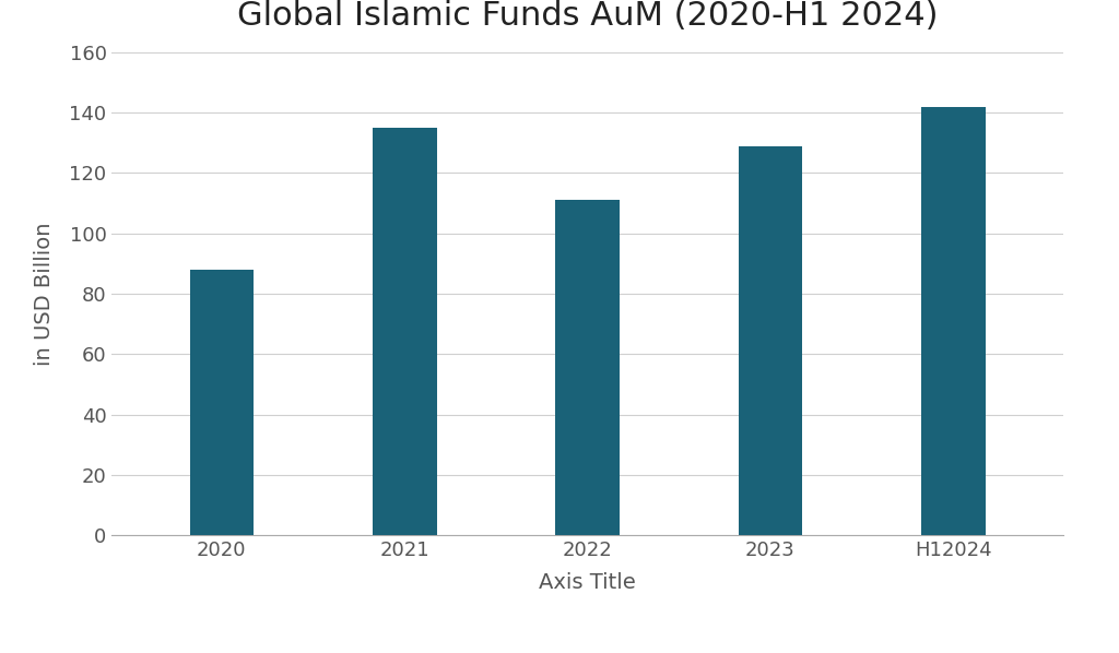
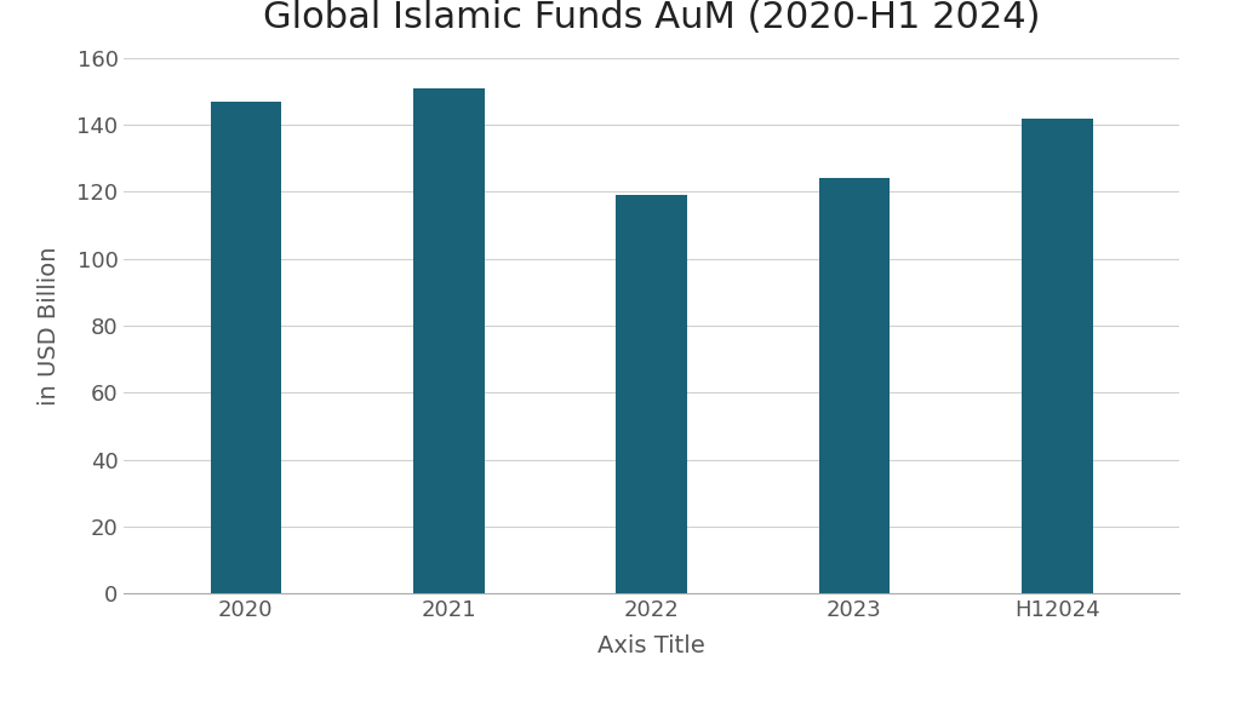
2020: 88 -> 147
2021: 135 -> 151
2022: 111 -> 119
2023: 129 -> 124
